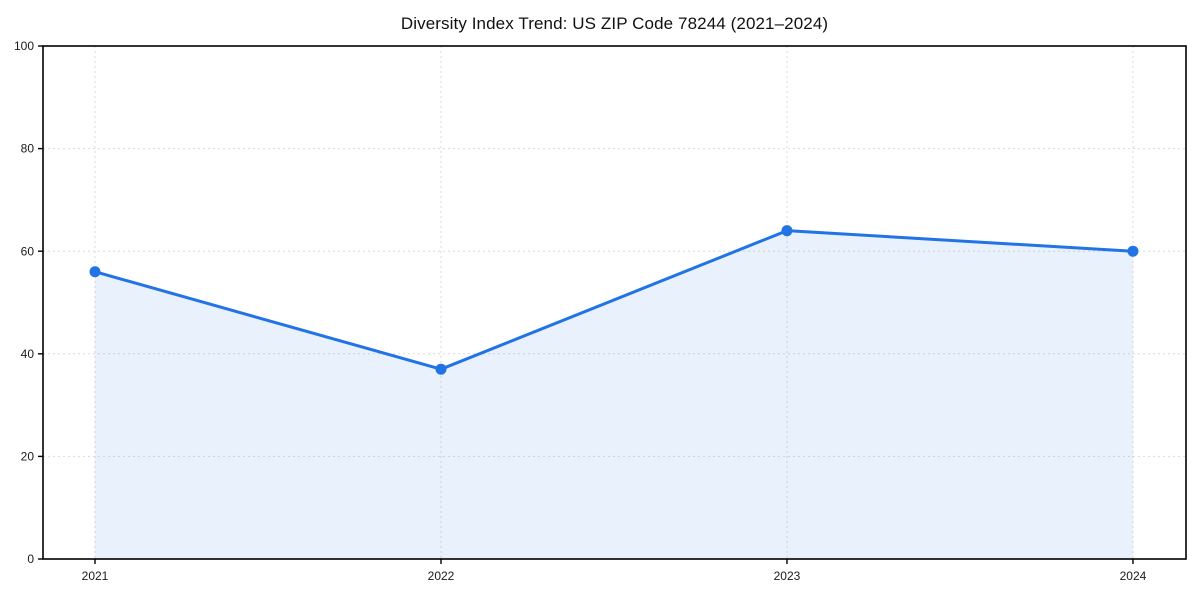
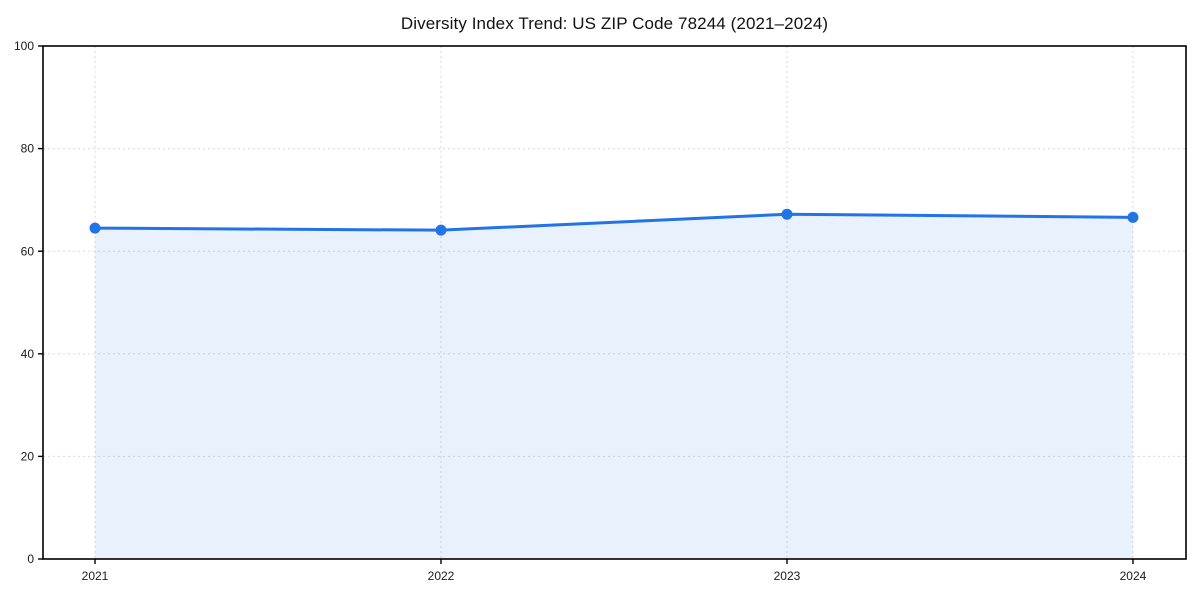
2021: 56 -> 64
2022: 37 -> 64
2023: 64 -> 67
2024: 60 -> 67
